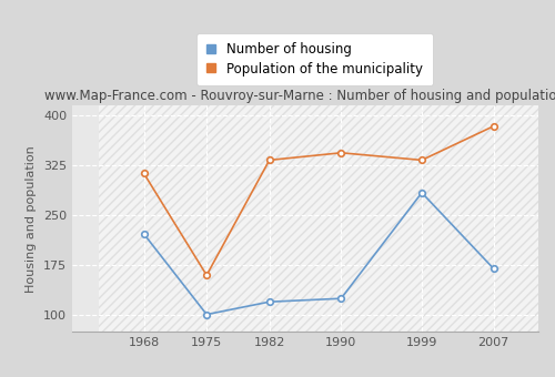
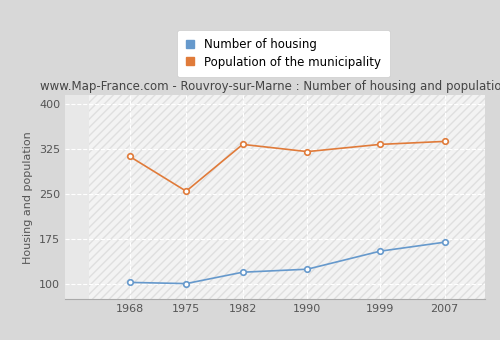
Number of housing/1968: 222 -> 103
Population of the municipality/1975: 160 -> 255
Population of the municipality/1990: 344 -> 321
Number of housing/1999: 284 -> 155
Population of the municipality/2007: 384 -> 338
